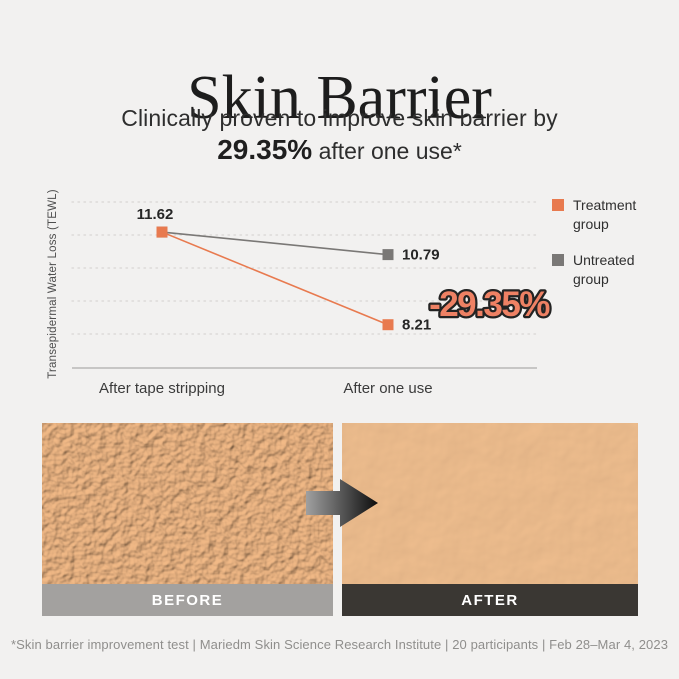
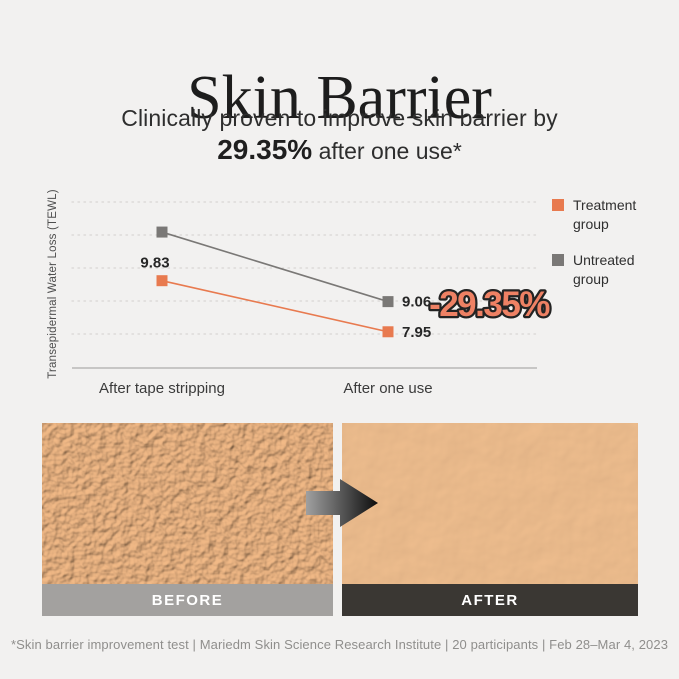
Treatment group/After tape stripping: 11.62 -> 9.83
Treatment group/After one use: 8.21 -> 7.95
Untreated group/After one use: 10.79 -> 9.06
